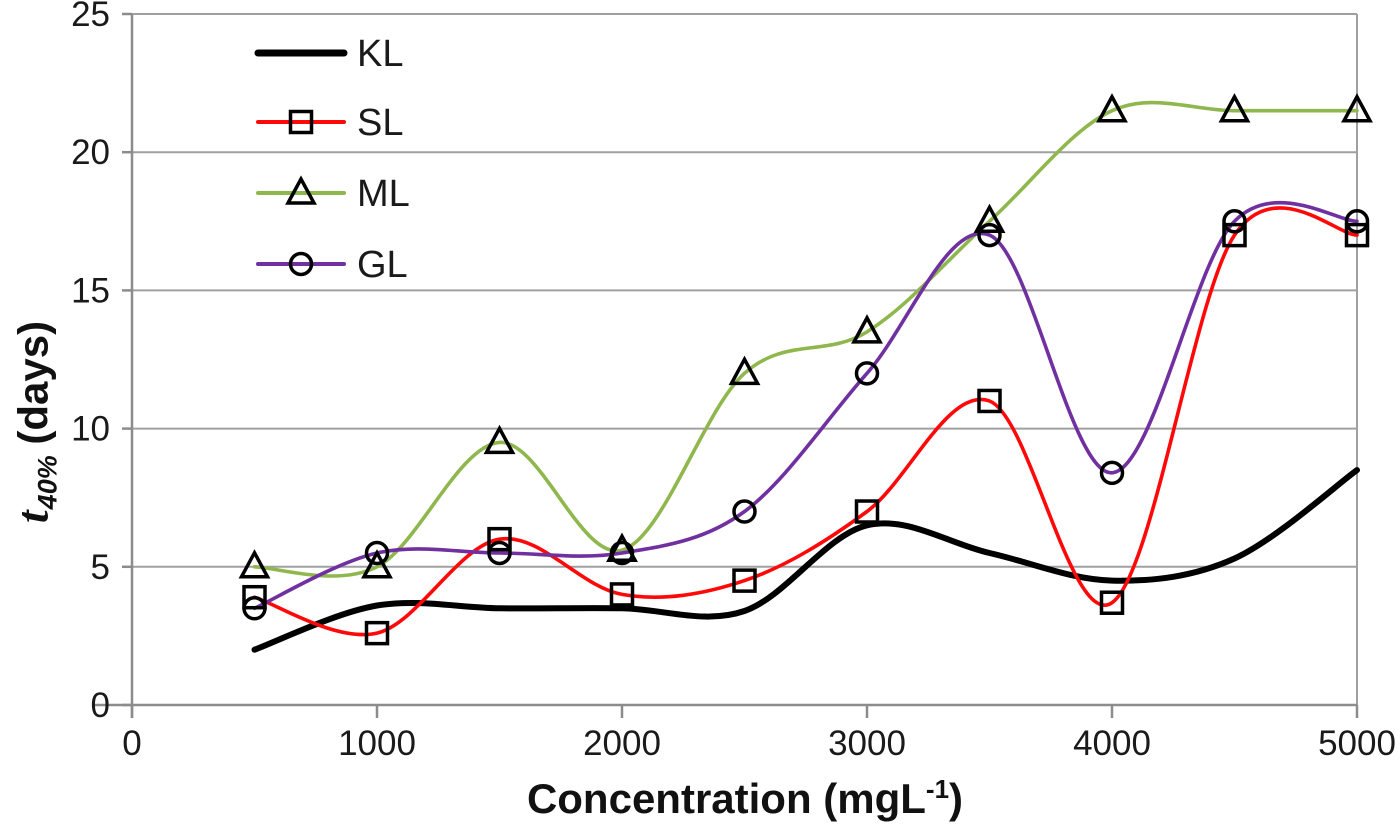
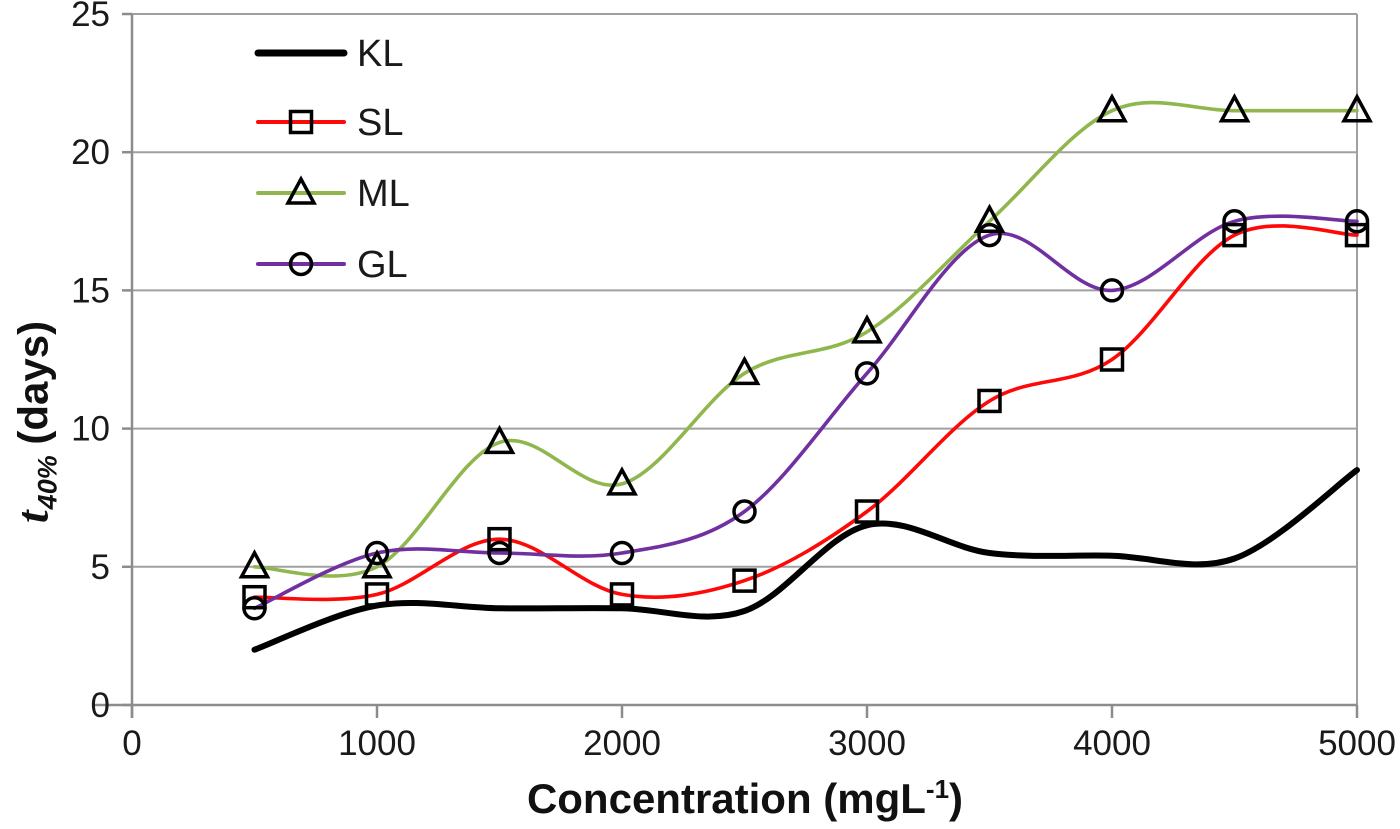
SL/1000: 2.6 -> 4.0
ML/2000: 5.6 -> 8.0
KL/4000: 4.5 -> 5.4
SL/4000: 3.7 -> 12.5
GL/4000: 8.4 -> 15.0
